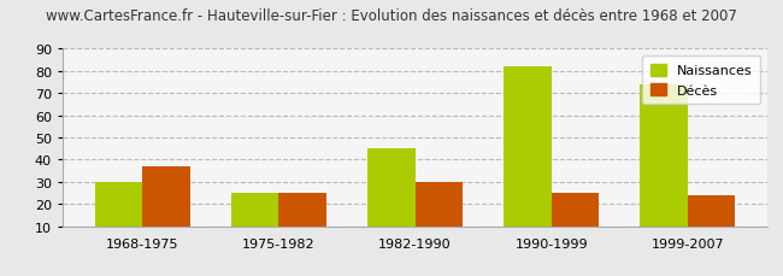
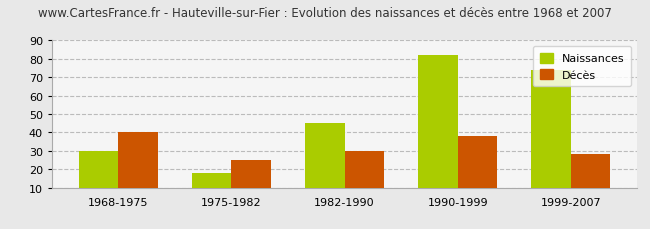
Décès/1968-1975: 37 -> 40
Naissances/1975-1982: 25 -> 18
Décès/1990-1999: 25 -> 38
Décès/1999-2007: 24 -> 28
